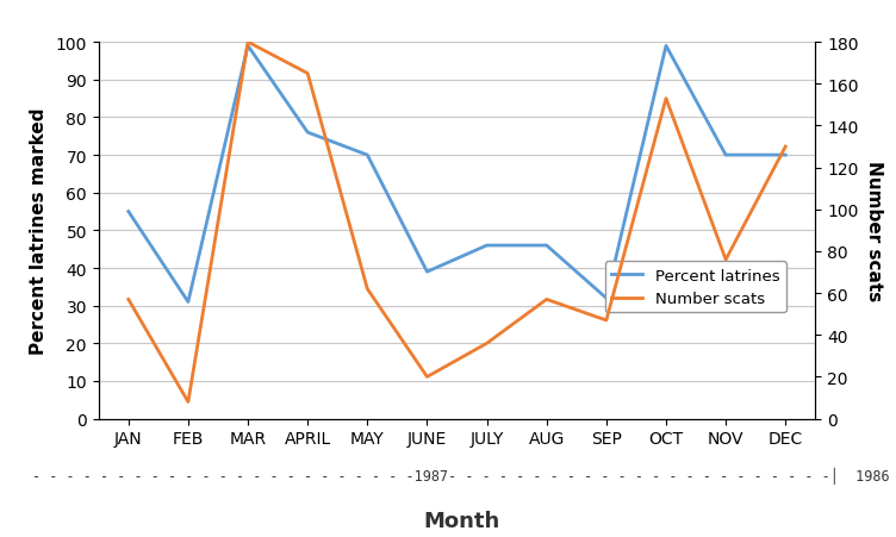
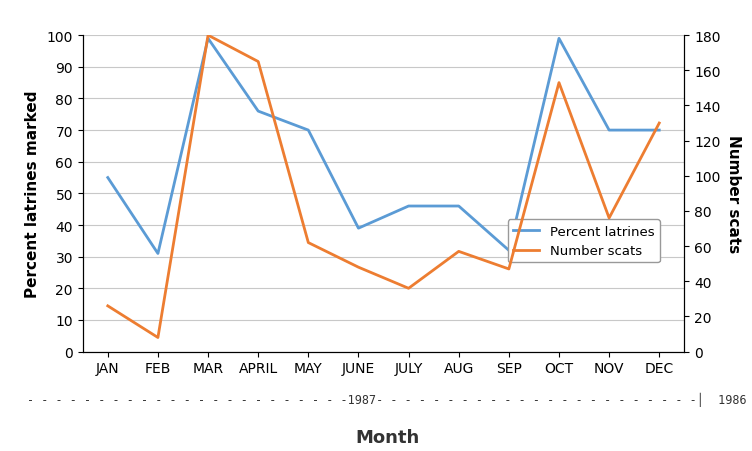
Number scats/JAN: 57 -> 26
Number scats/JUNE: 20 -> 48
